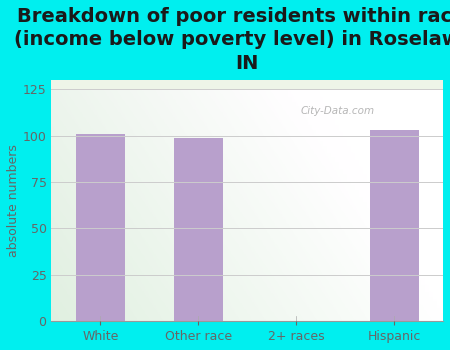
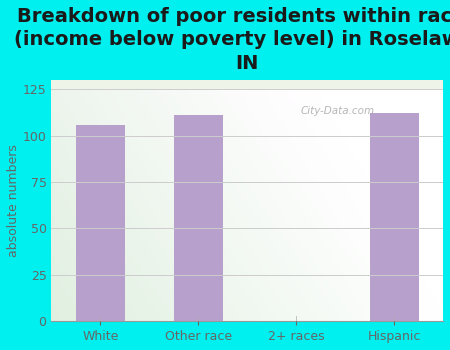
White: 101 -> 106
Other race: 99 -> 111
Hispanic: 103 -> 112
